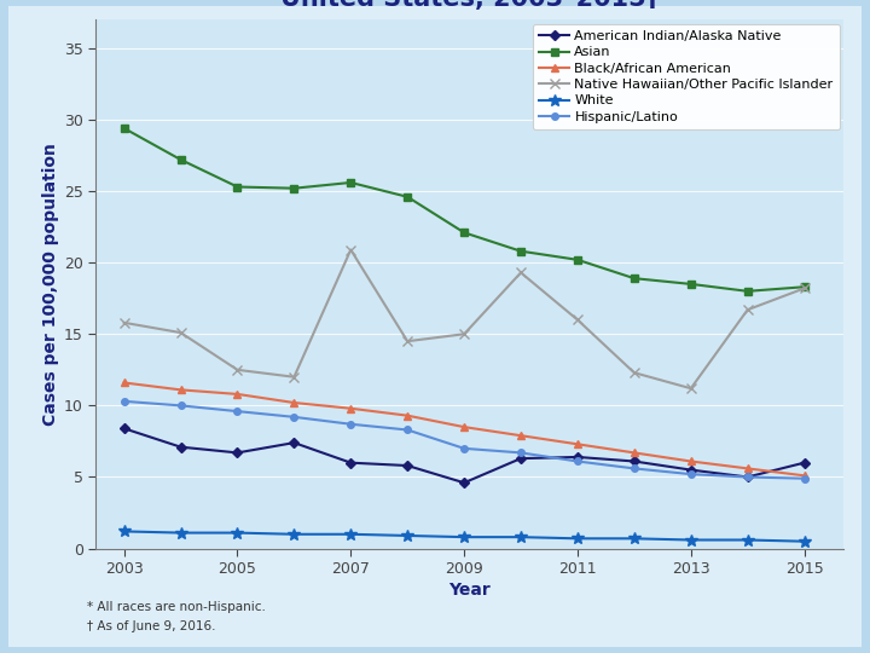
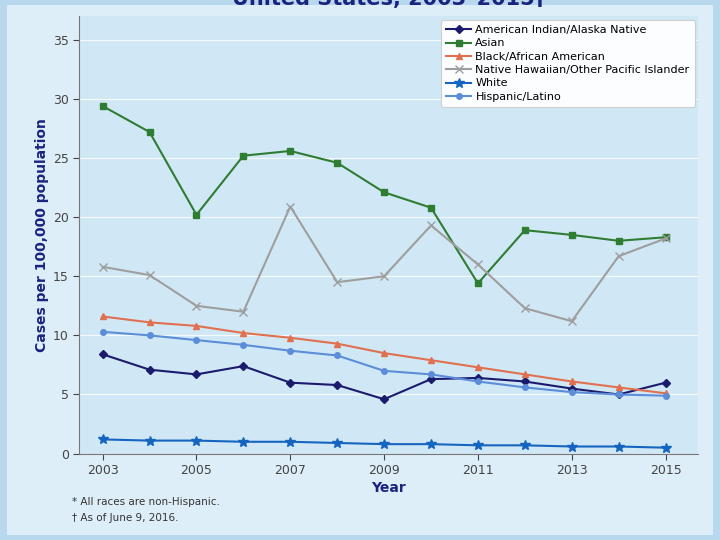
Asian/2005: 25.3 -> 20.2
Asian/2011: 20.2 -> 14.4
